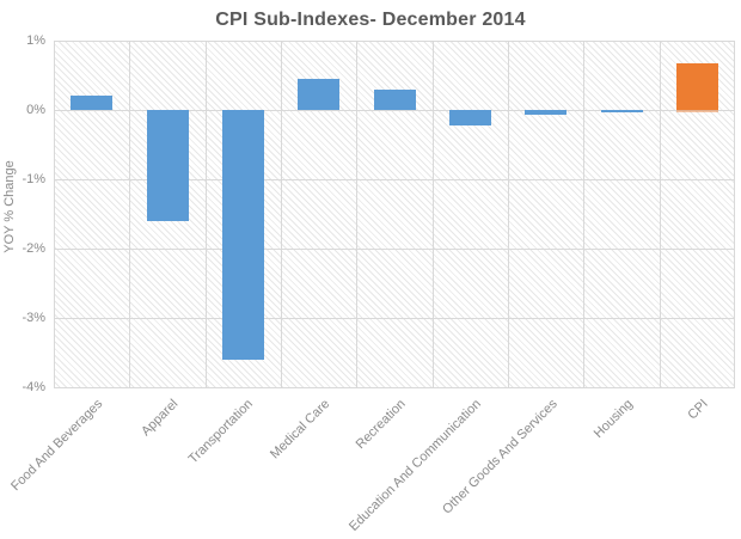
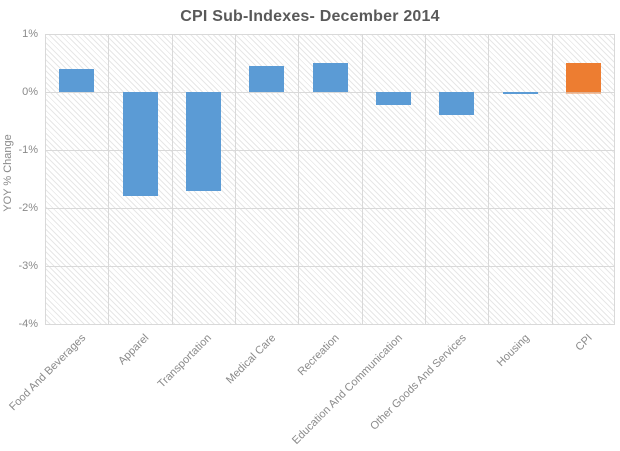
Food And Beverages: 0.2% -> 0.4%
Apparel: -1.6% -> -1.8%
Transportation: -3.6% -> -1.7%
Recreation: 0.3% -> 0.5%
Other Goods And Services: -0.1% -> -0.4%
CPI: 0.7% -> 0.5%
